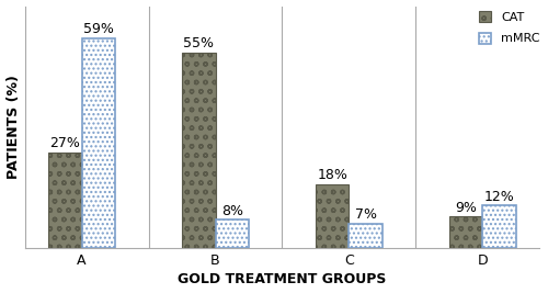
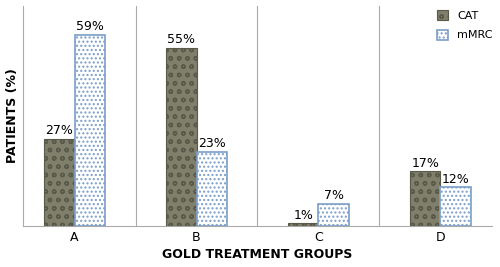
mMRC/B: 8% -> 23%
CAT/C: 18% -> 1%
CAT/D: 9% -> 17%
